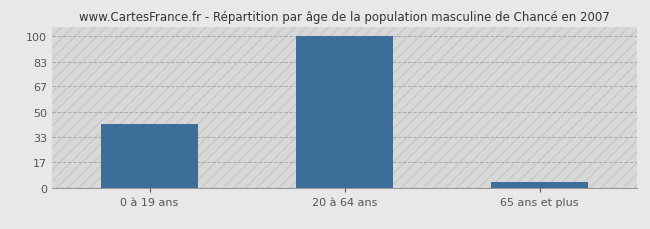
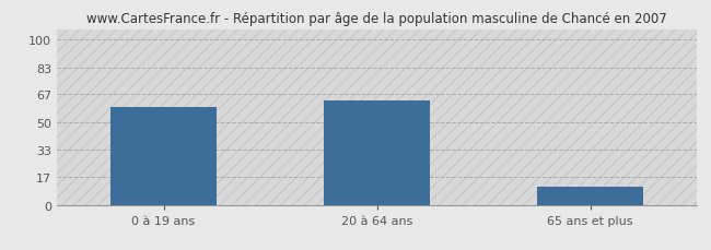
0 à 19 ans: 42 -> 59
20 à 64 ans: 100 -> 63
65 ans et plus: 4 -> 11
